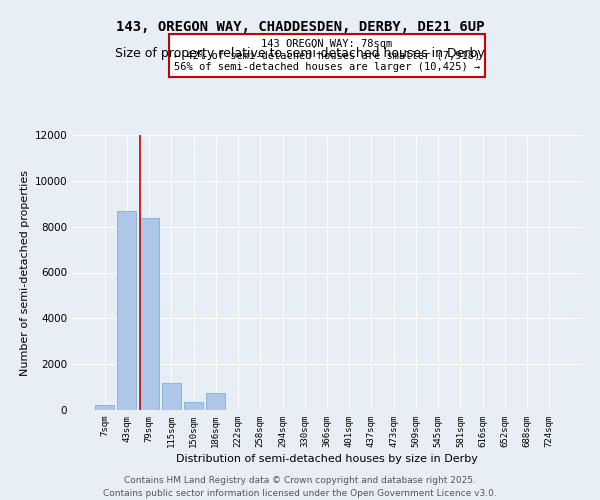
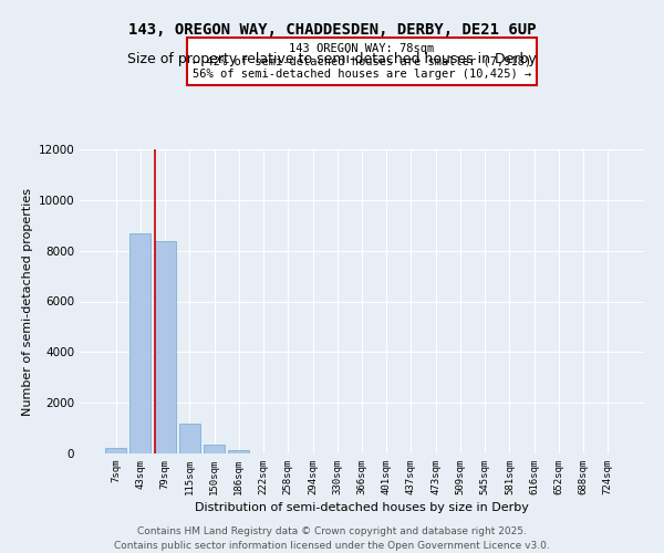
186sqm: 750 -> 130
